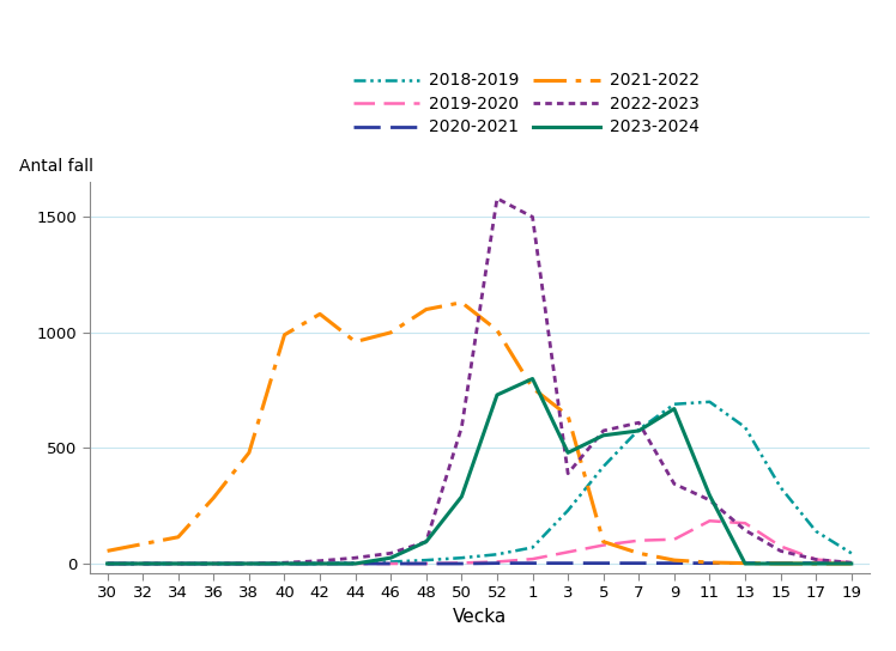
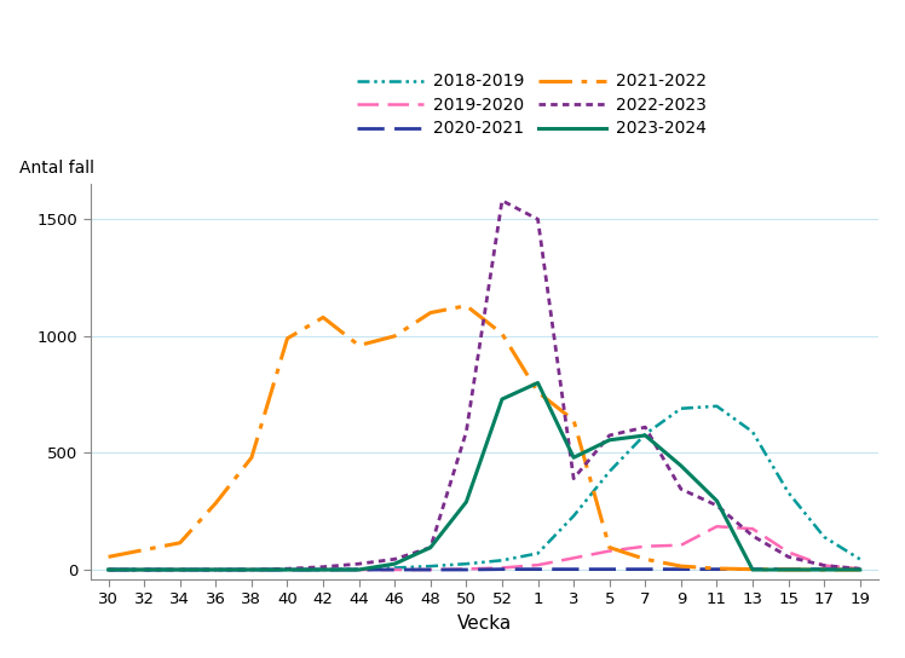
2023-2024/9: 670 -> 440
